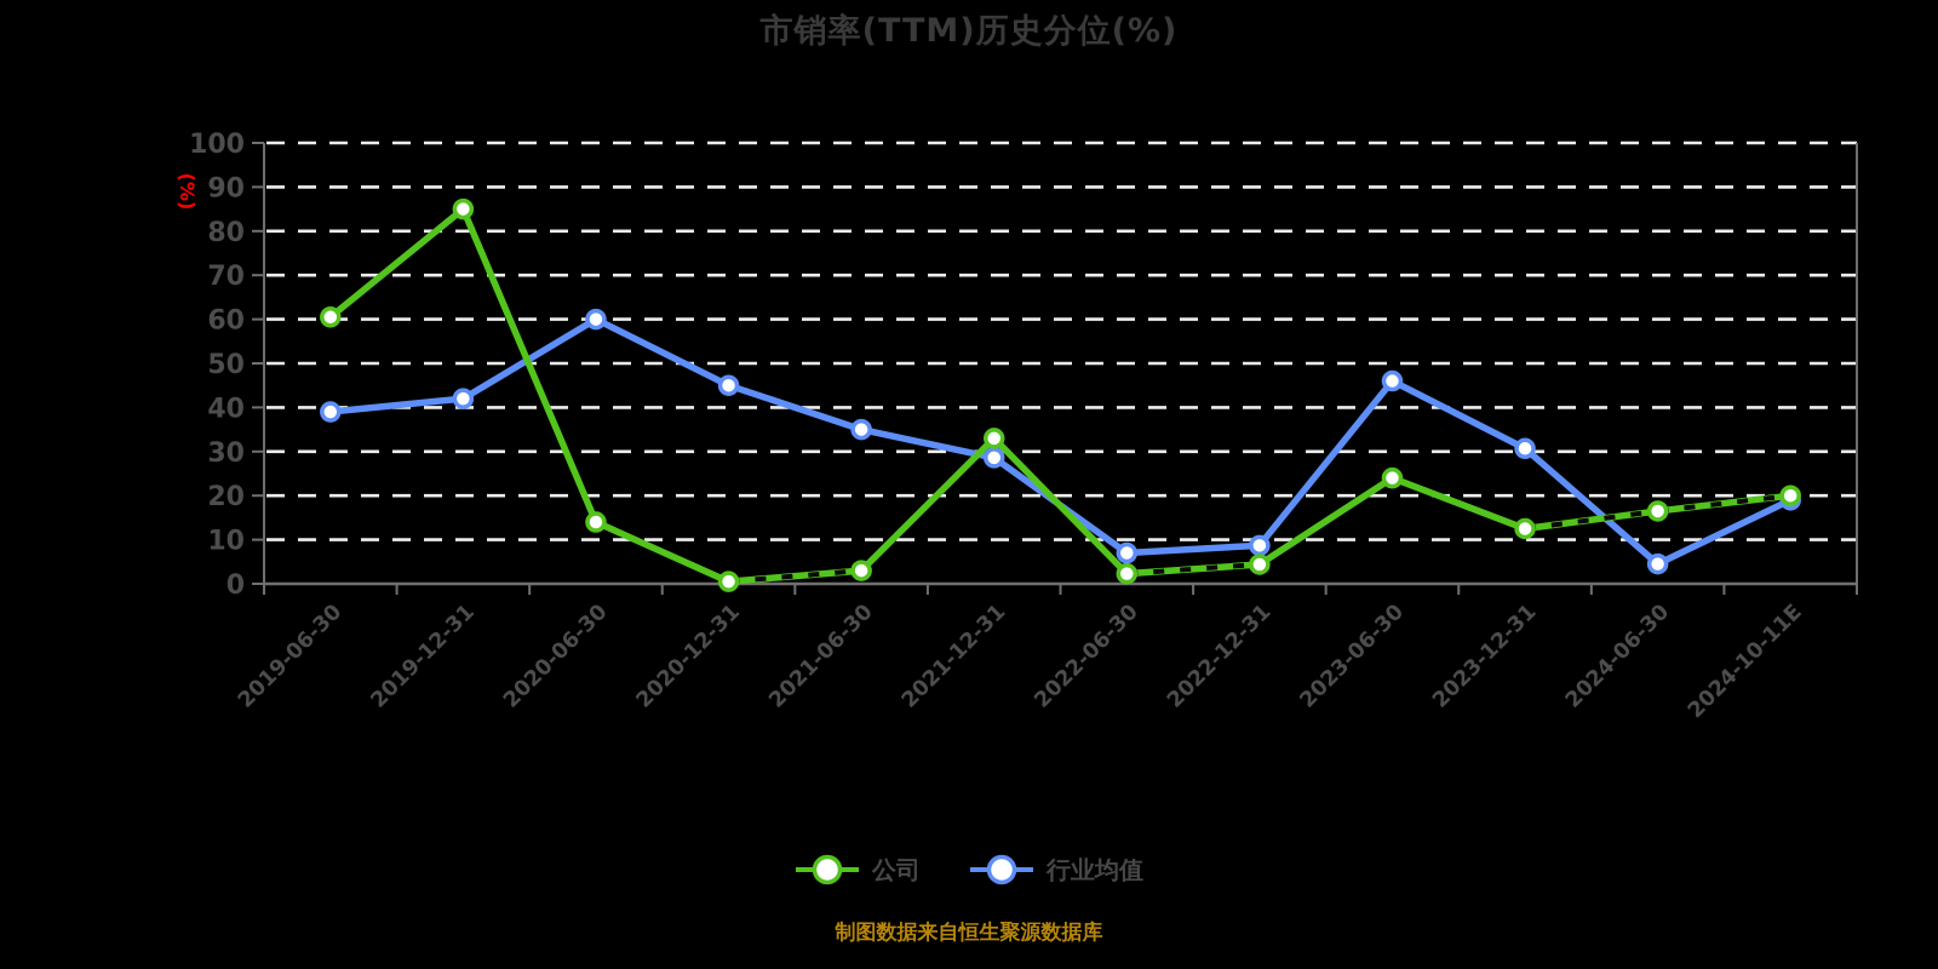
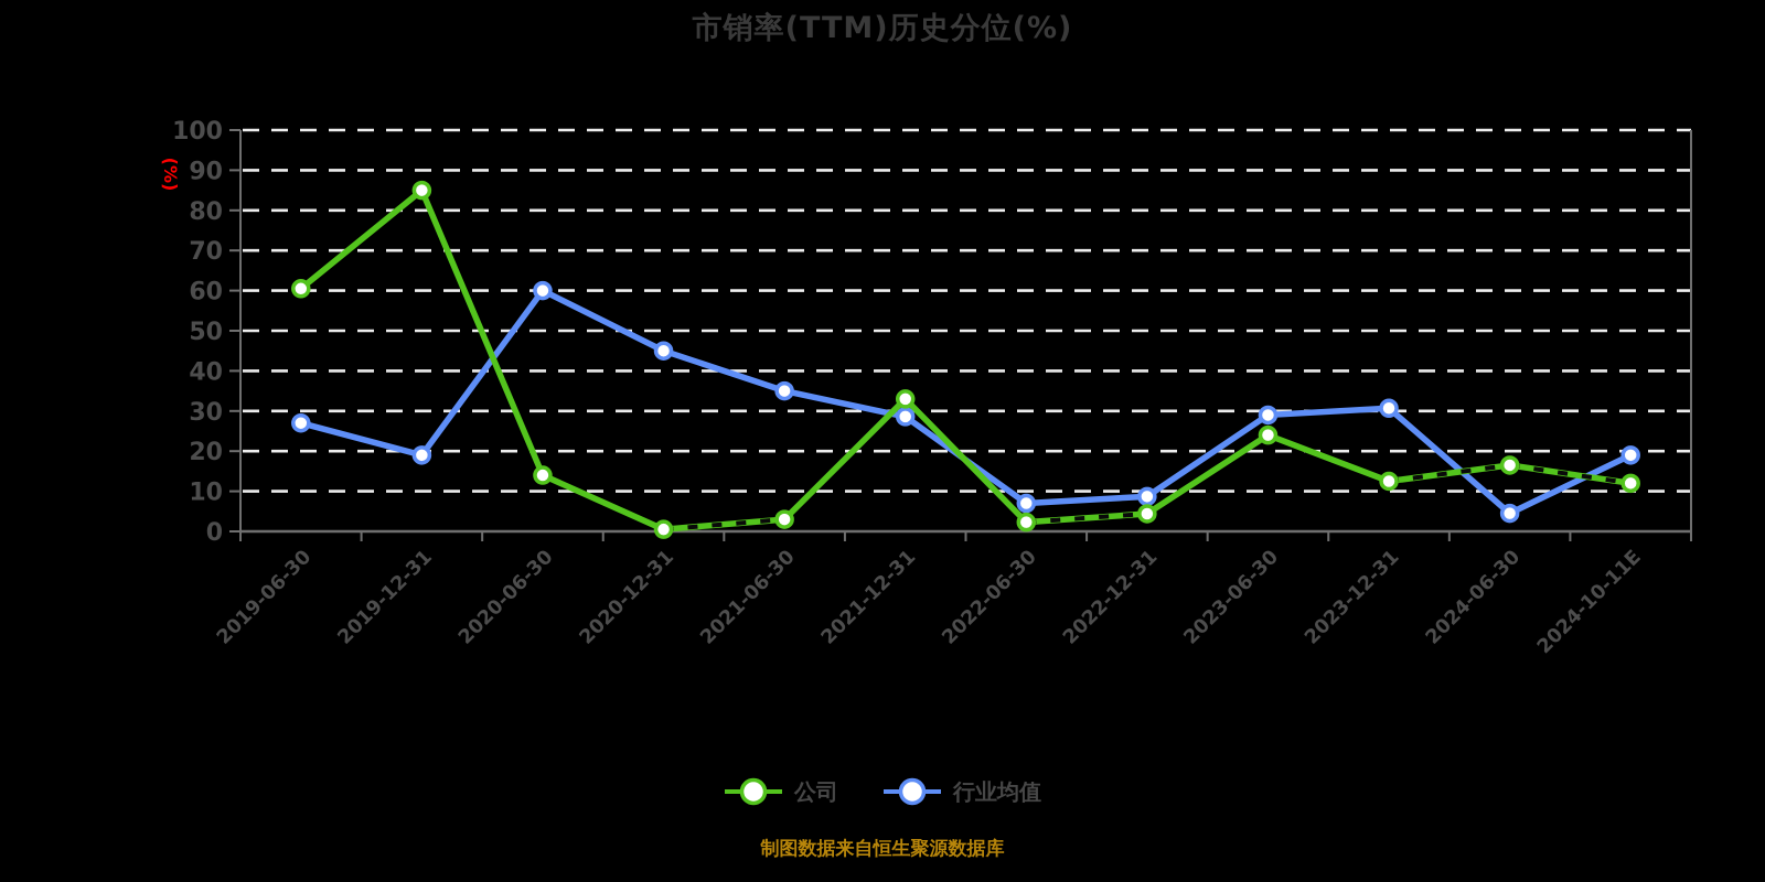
行业均值/2019-06-30: 39 -> 27
行业均值/2019-12-31: 42 -> 19
行业均值/2023-06-30: 46 -> 29
公司/2024-10-11E: 20 -> 12
